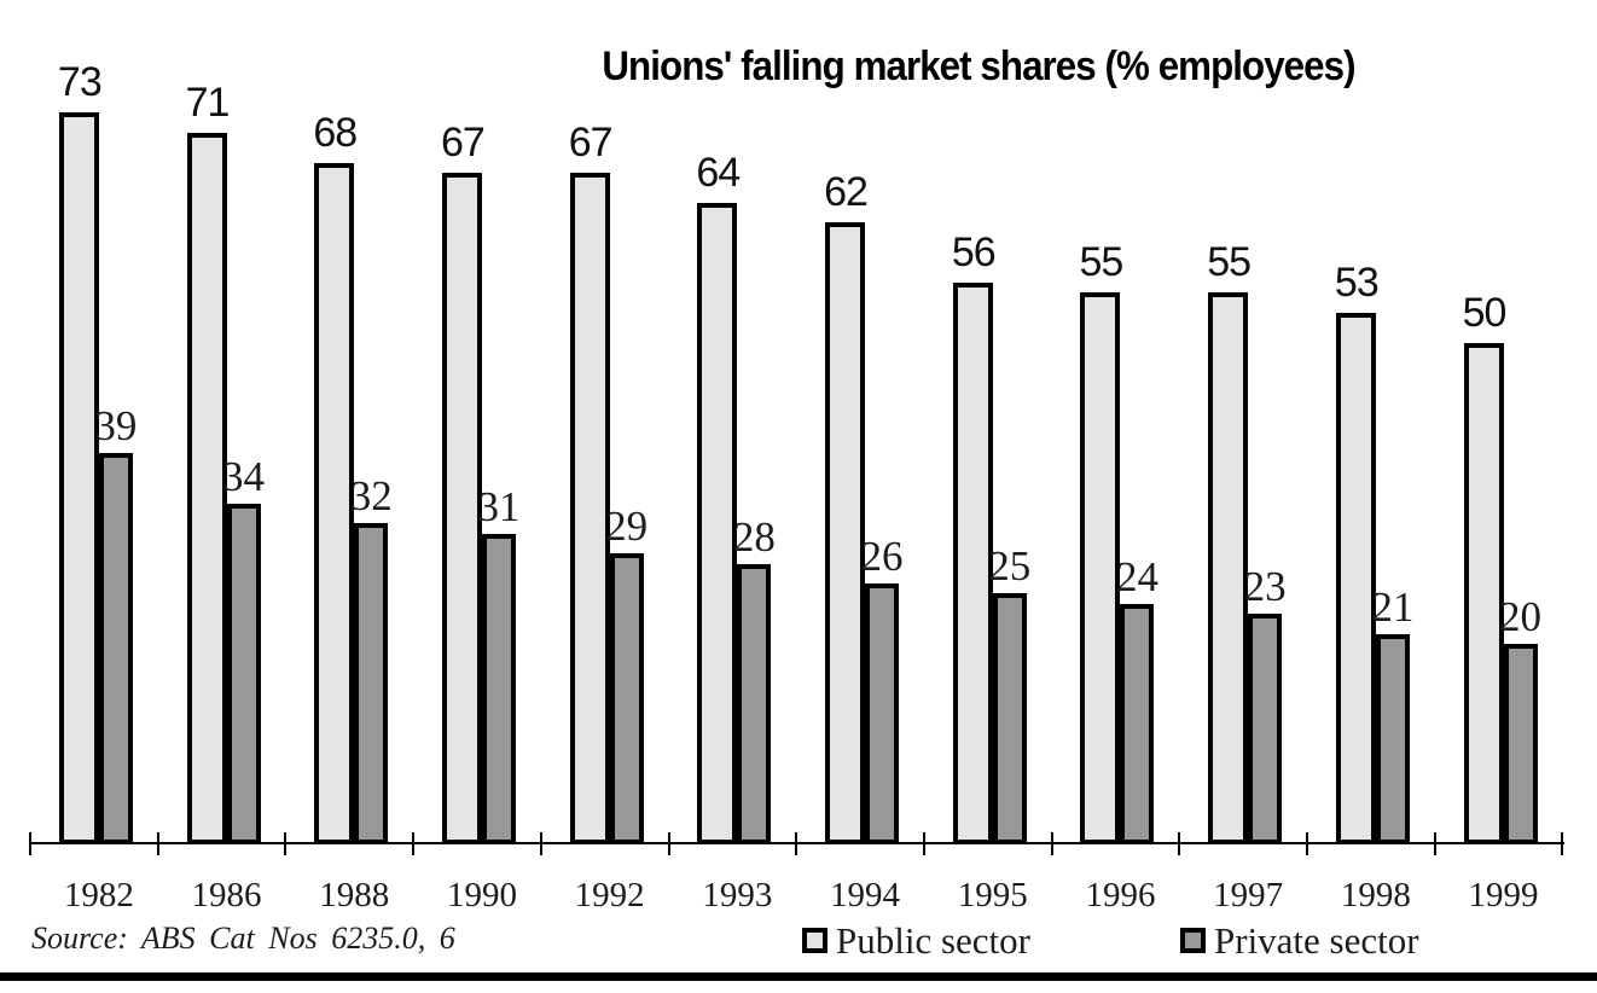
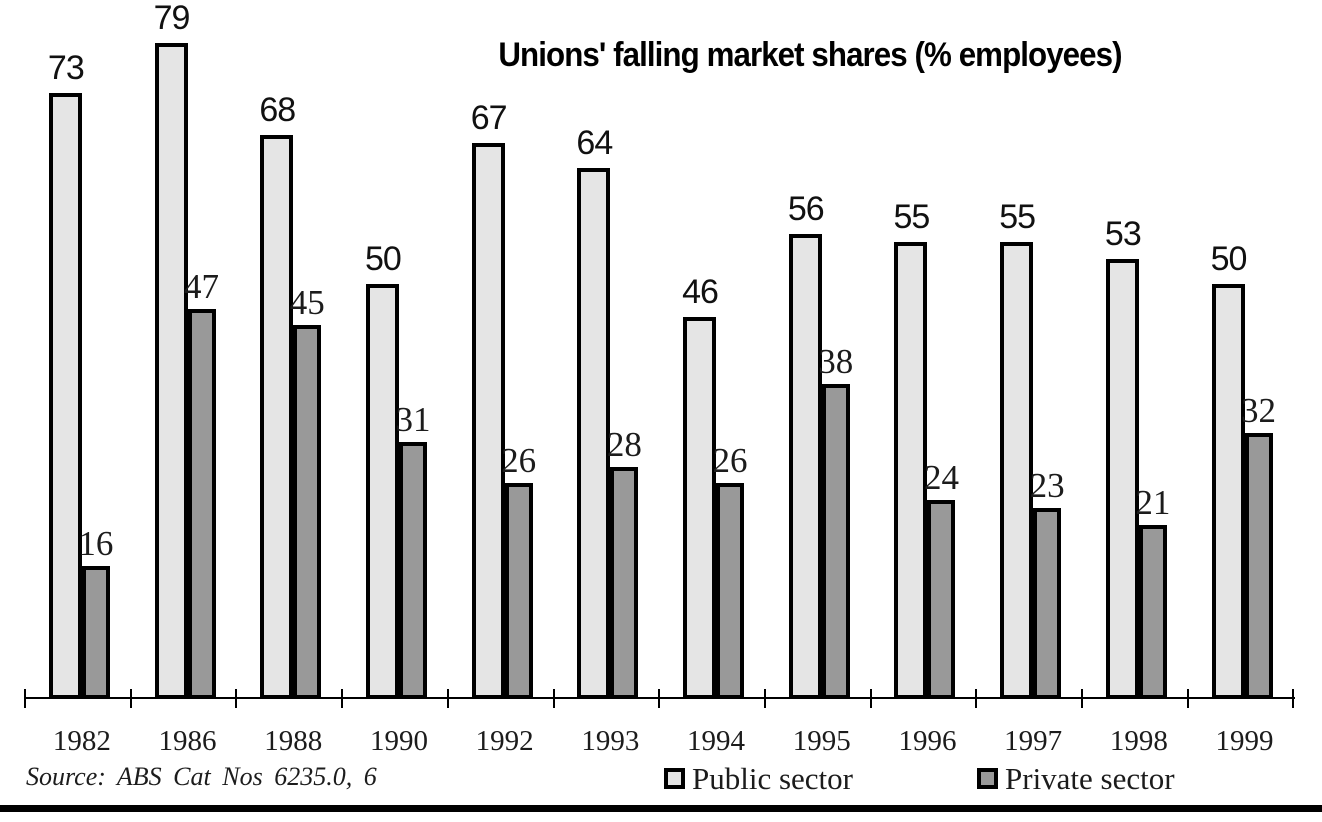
Private sector/1982: 39 -> 16
Public sector/1986: 71 -> 79
Private sector/1986: 34 -> 47
Private sector/1988: 32 -> 45
Public sector/1990: 67 -> 50
Private sector/1992: 29 -> 26
Public sector/1994: 62 -> 46
Private sector/1995: 25 -> 38
Private sector/1999: 20 -> 32
